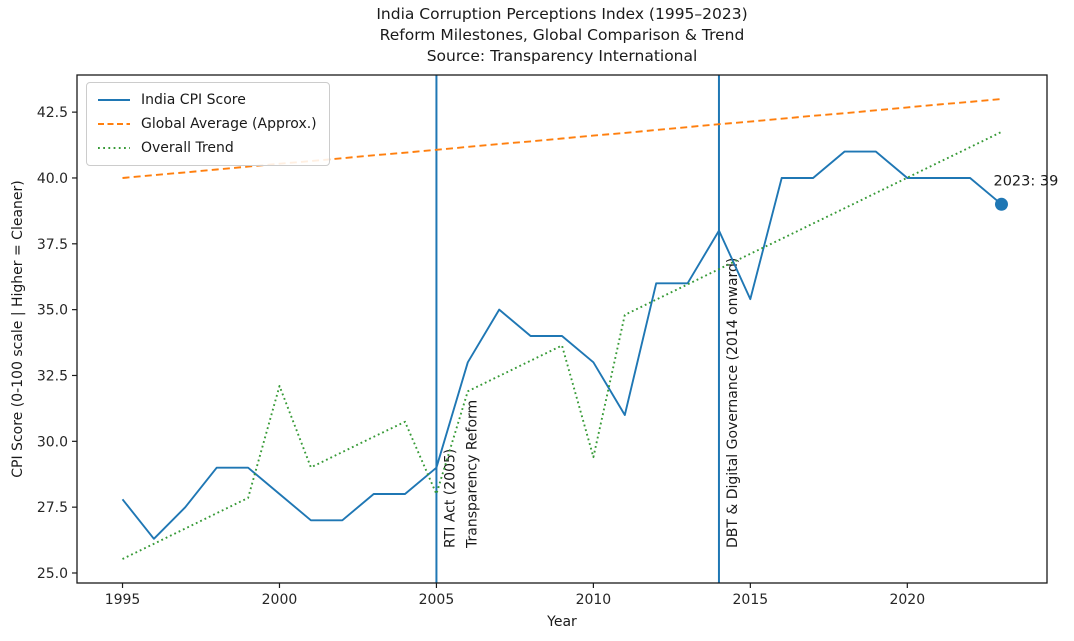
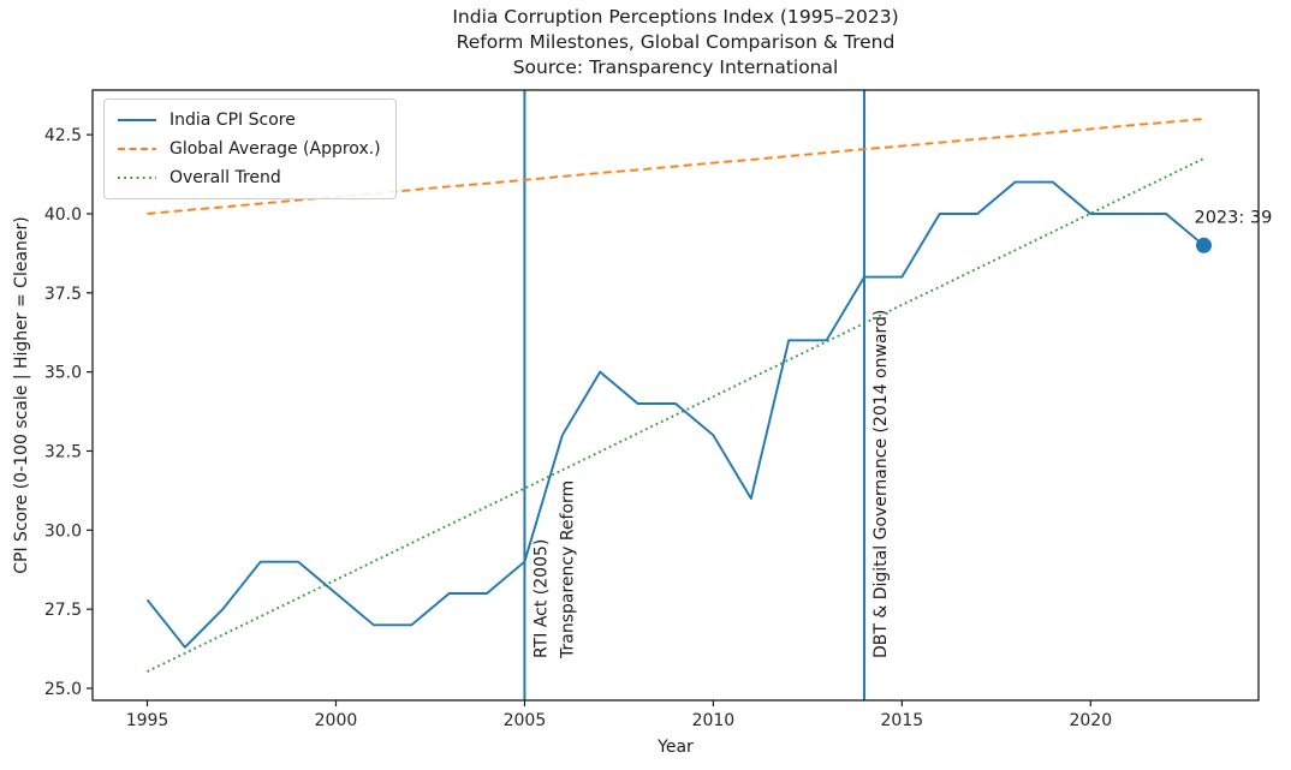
Overall Trend/2000: 32.1 -> 28.4
Overall Trend/2005: 28.0 -> 31.3
Overall Trend/2010: 29.4 -> 34.2
India CPI Score/2015: 35.4 -> 38.0
